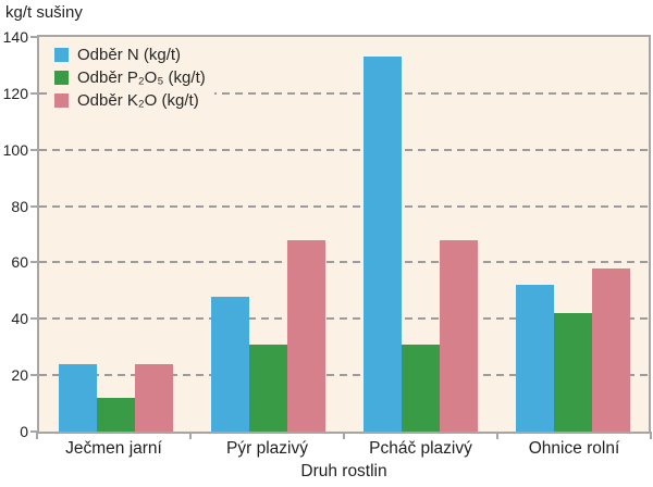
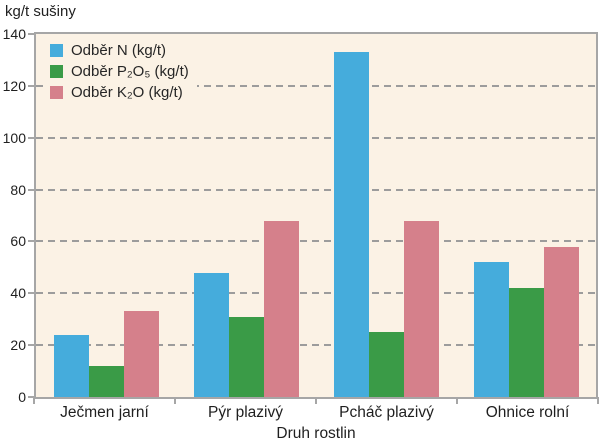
Odběr K₂O (kg/t)/Ječmen jarní: 24 -> 33
Odběr P₂O₅ (kg/t)/Pcháč plazivý: 31 -> 25
